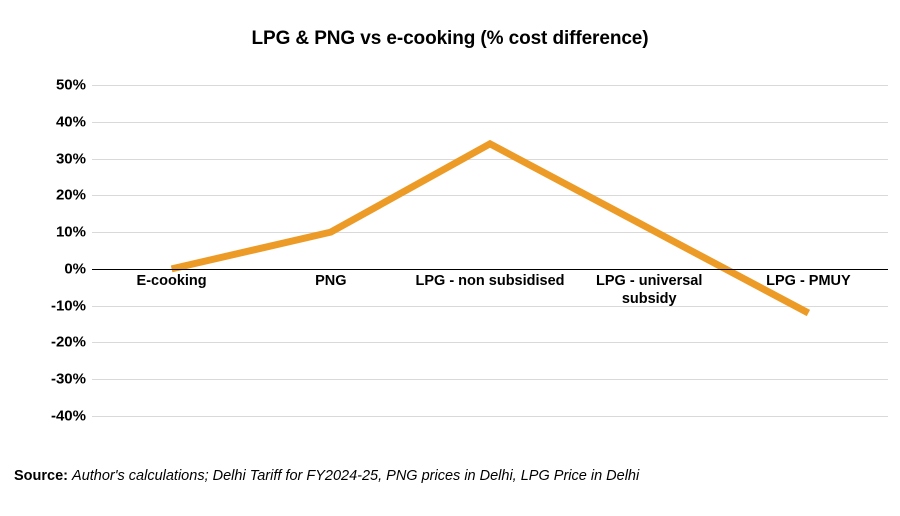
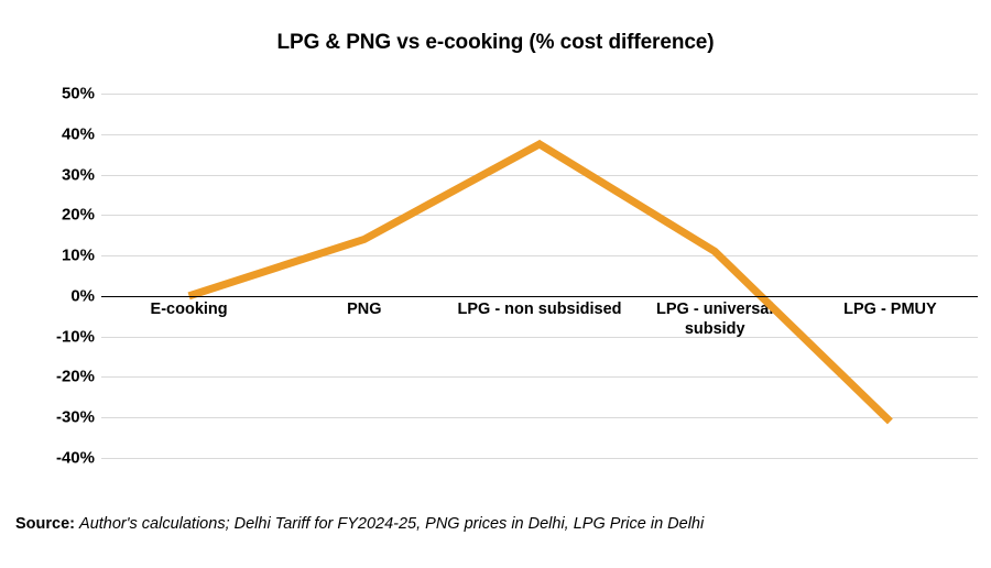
PNG: 10% -> 14%
LPG - non subsidised: 34% -> 38%
LPG - PMUY: -12% -> -31%
